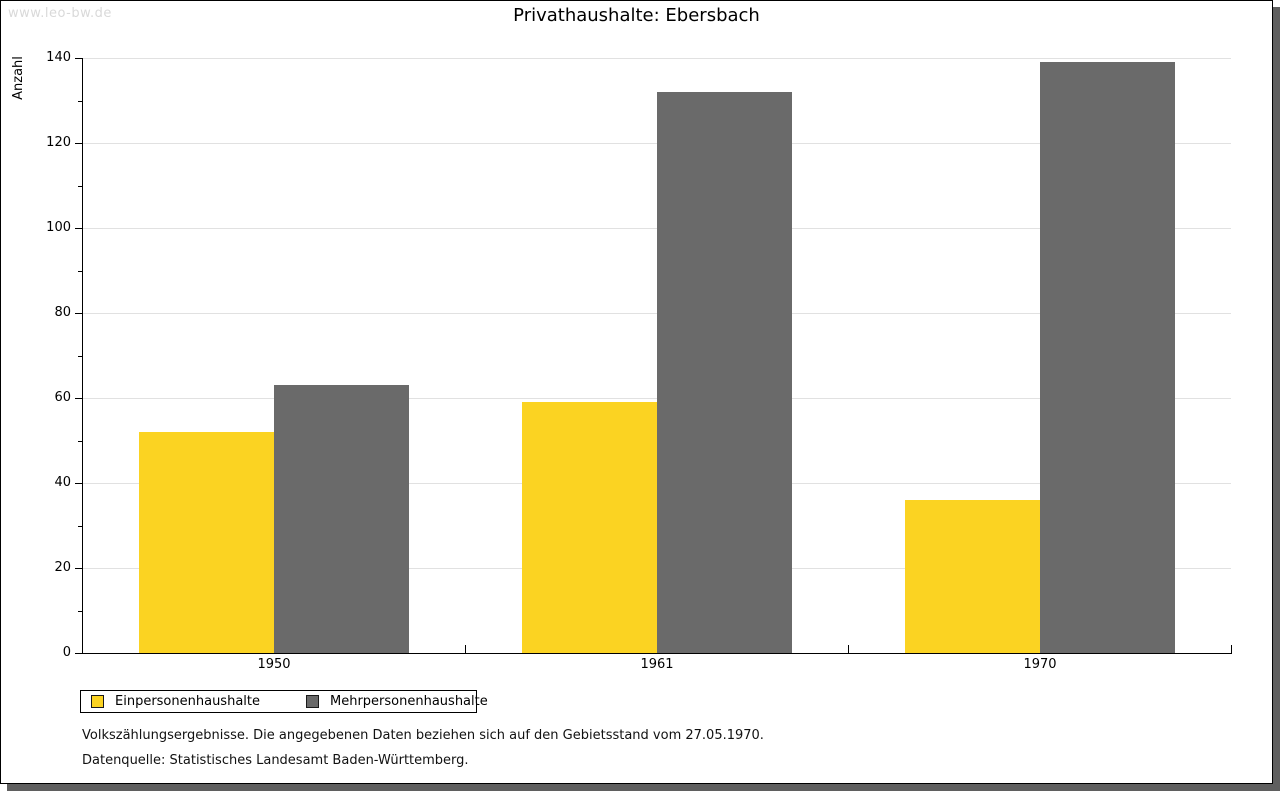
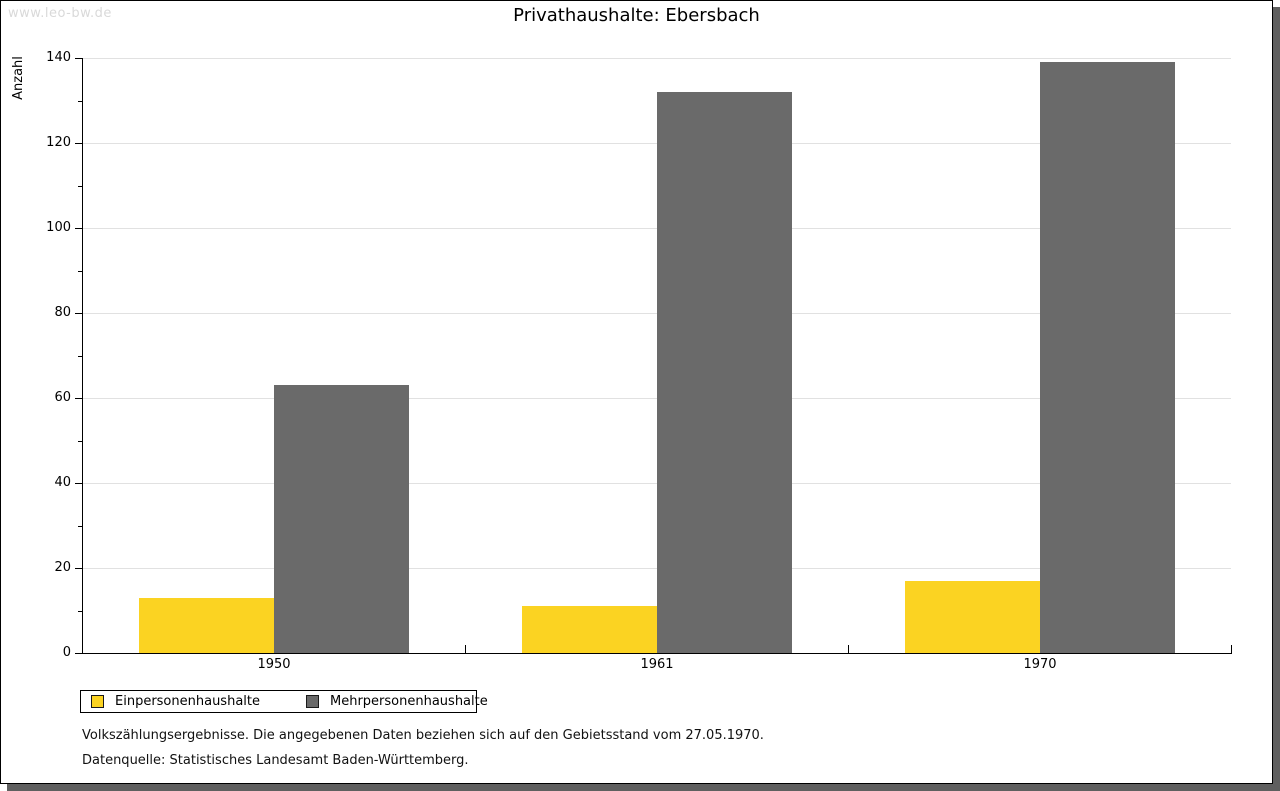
Einpersonenhaushalte/1950: 52 -> 13
Einpersonenhaushalte/1961: 59 -> 11
Einpersonenhaushalte/1970: 36 -> 17
